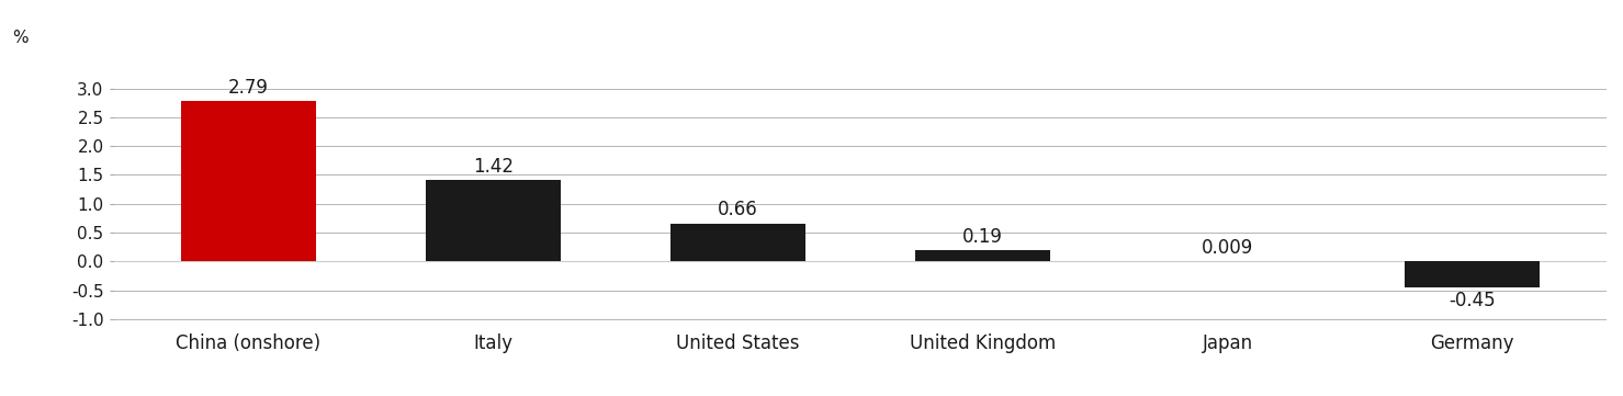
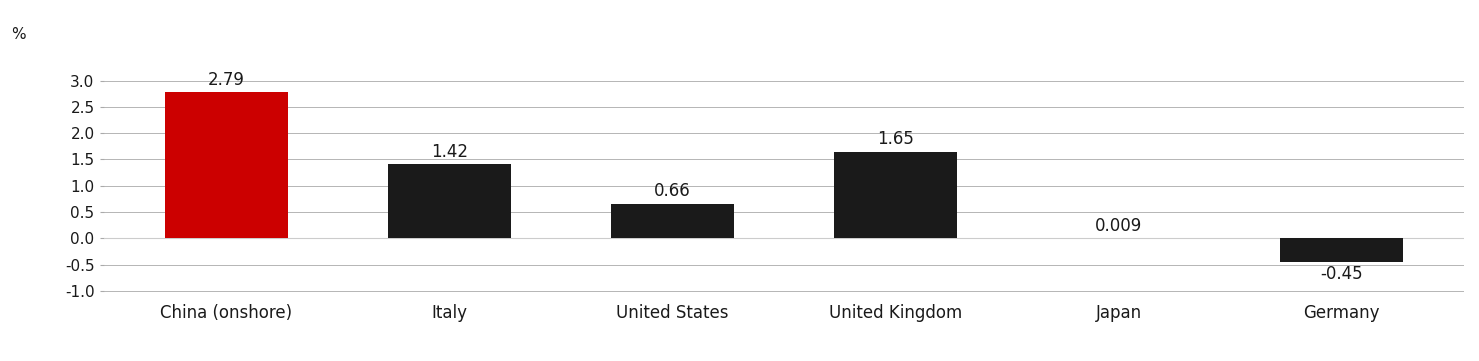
United Kingdom: 0.19 -> 1.65
